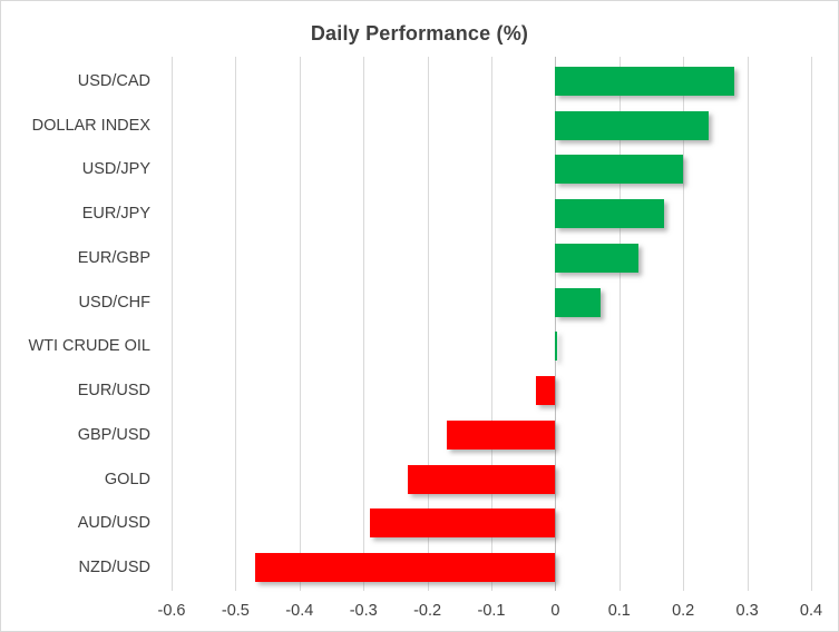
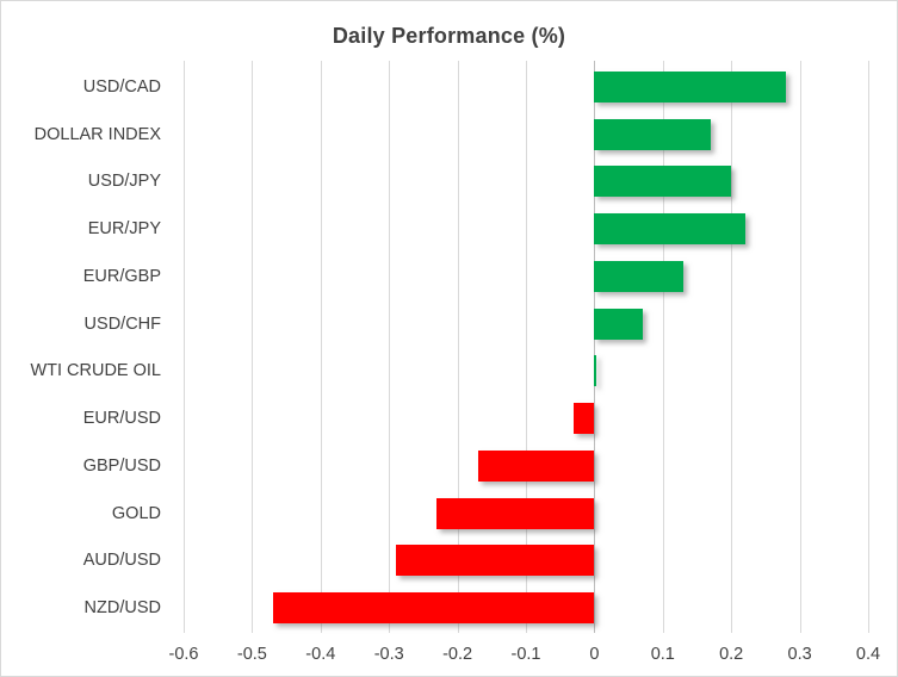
DOLLAR INDEX: 0.24 -> 0.17
EUR/JPY: 0.17 -> 0.22
